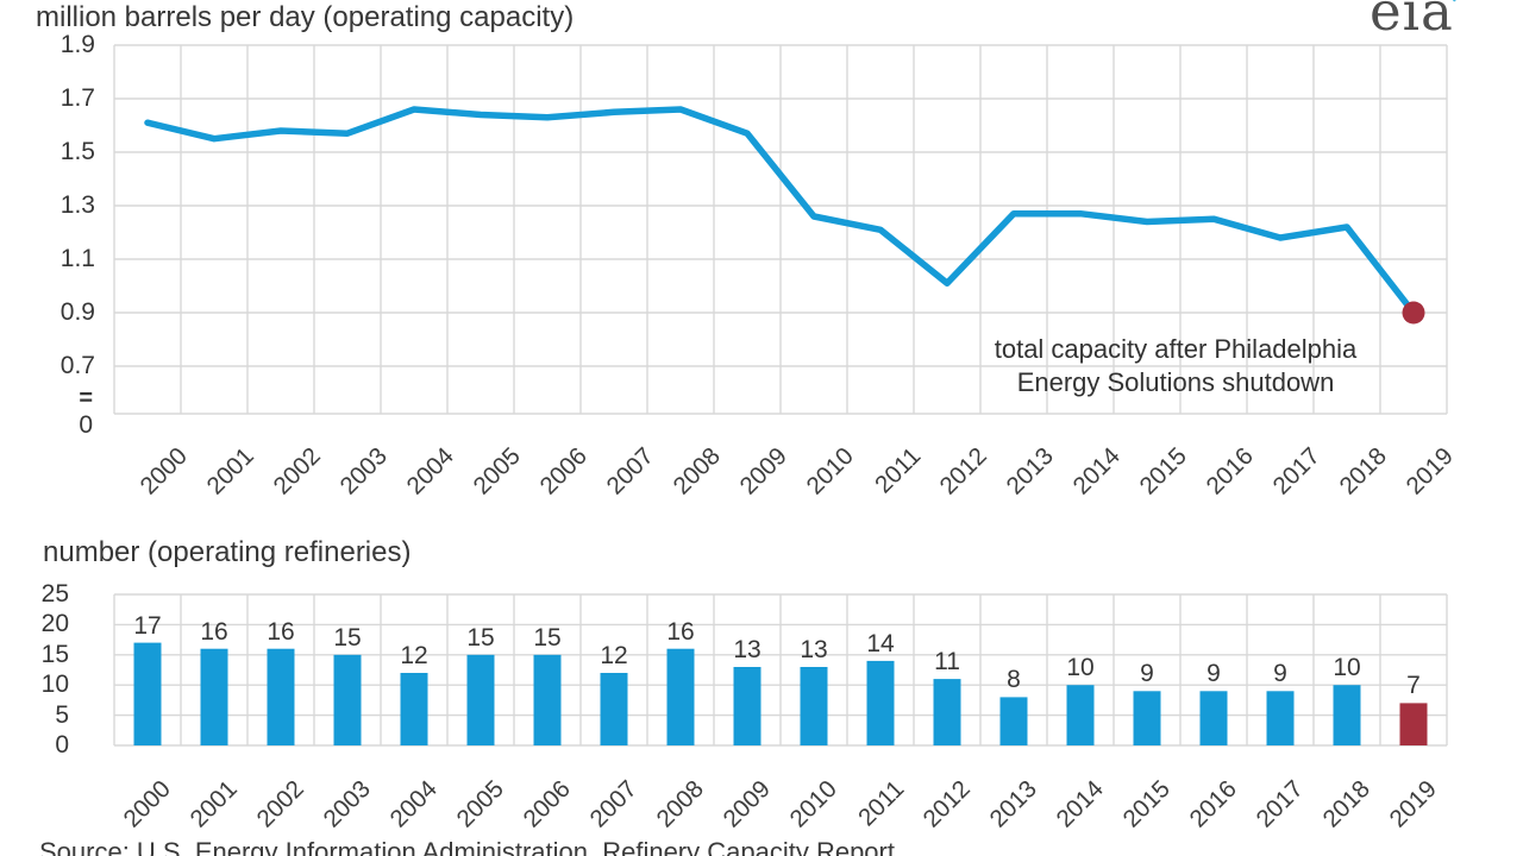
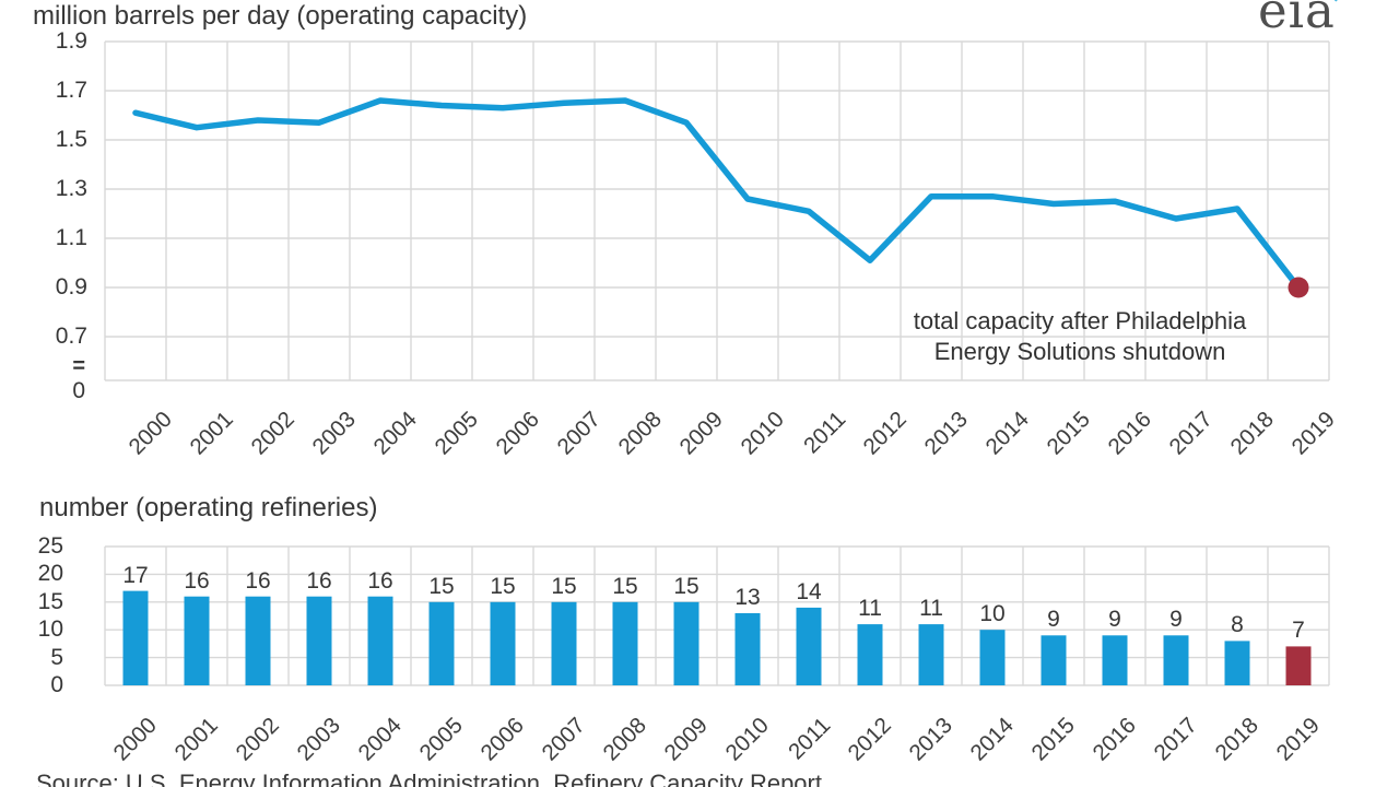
number (operating refineries)/2003: 15 -> 16
number (operating refineries)/2004: 12 -> 16
number (operating refineries)/2007: 12 -> 15
number (operating refineries)/2008: 16 -> 15
number (operating refineries)/2009: 13 -> 15
number (operating refineries)/2013: 8 -> 11
number (operating refineries)/2018: 10 -> 8
